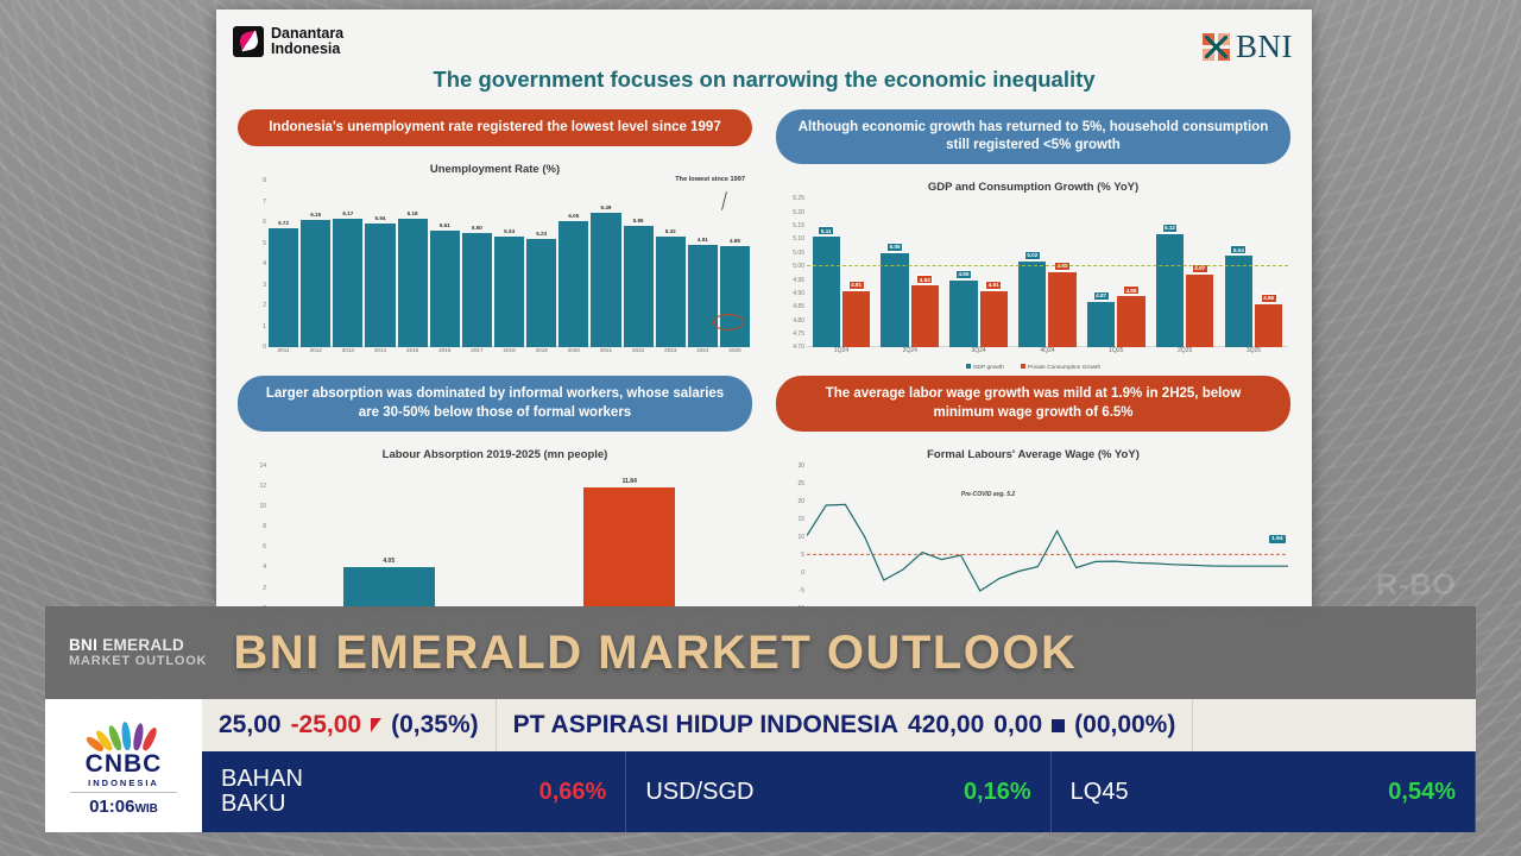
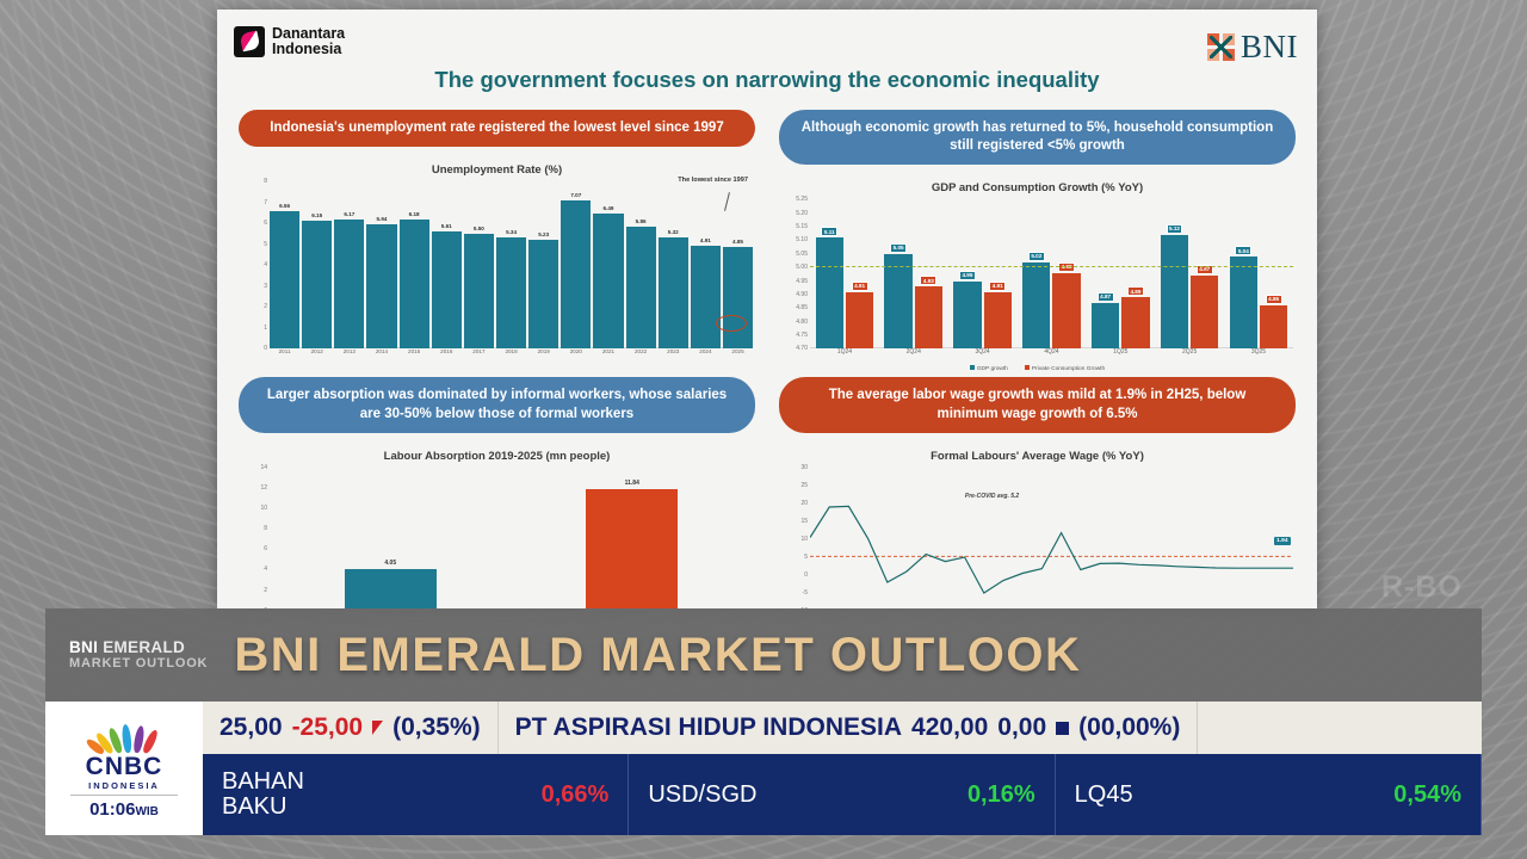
Unemployment Rate (%)/2011: 5.72 -> 6.56
Unemployment Rate (%)/2020: 6.05 -> 7.07
